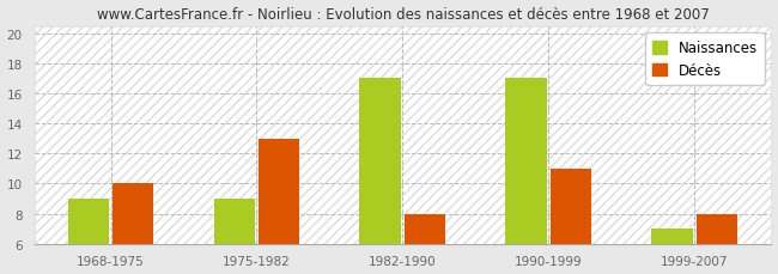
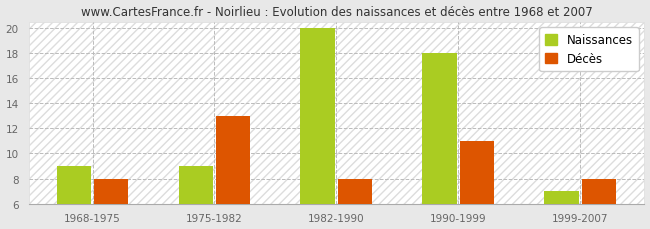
Décès/1968-1975: 10 -> 8
Naissances/1982-1990: 17 -> 20
Naissances/1990-1999: 17 -> 18
